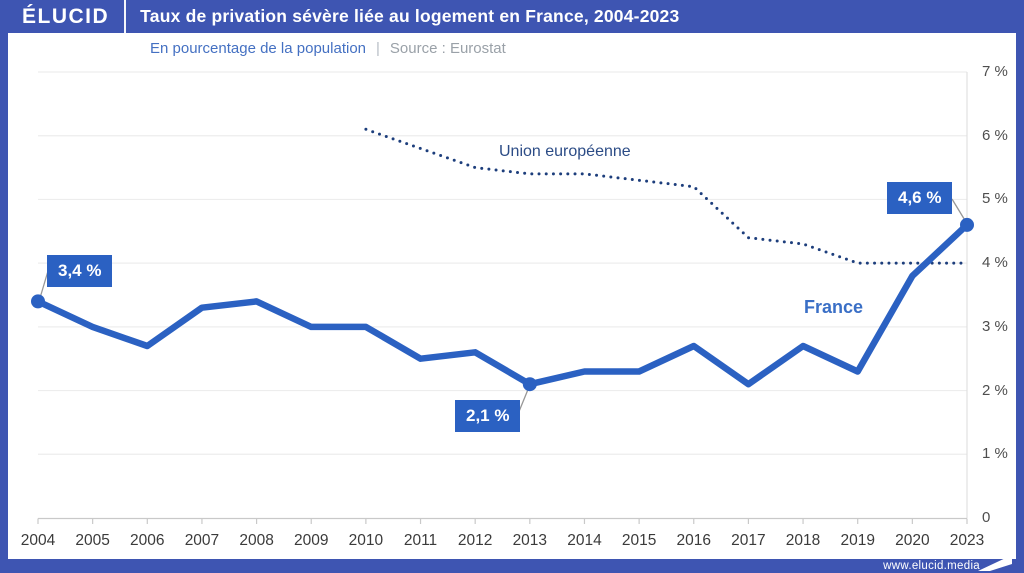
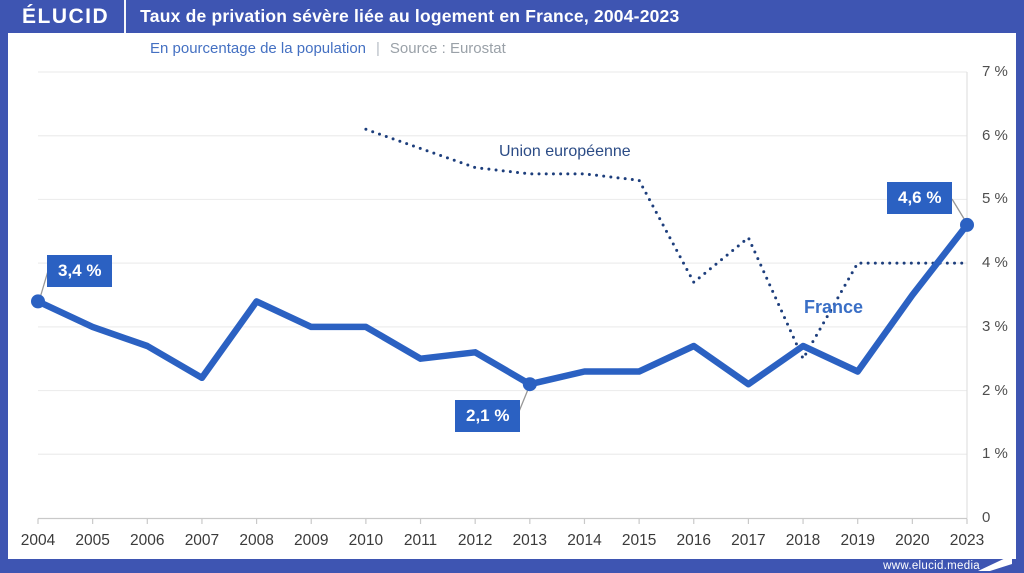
France/2007: 3.3% -> 2.2%
Union européenne/2016: 5.2% -> 3.7%
Union européenne/2018: 4.3% -> 2.5%
France/2020: 3.8% -> 3.5%
